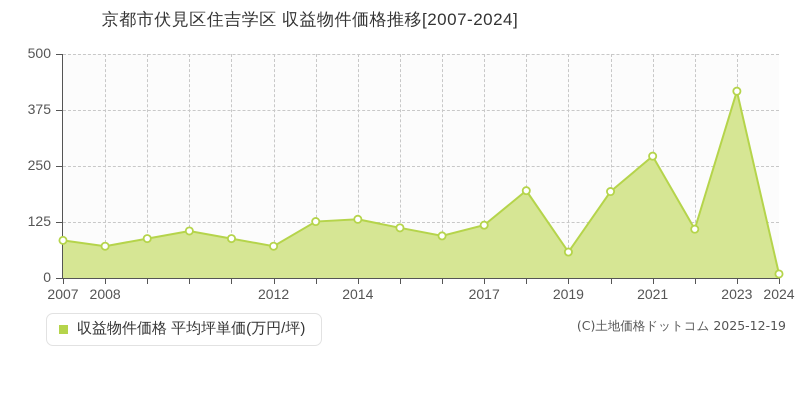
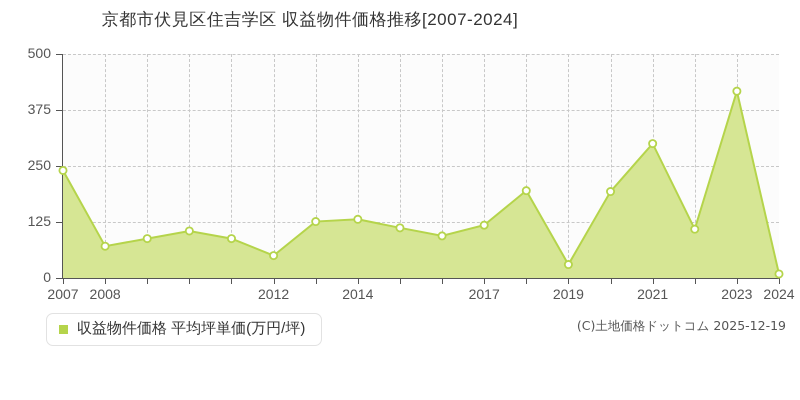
2007: 80 -> 240
2012: 70 -> 50
2019: 60 -> 30
2021: 270 -> 300
